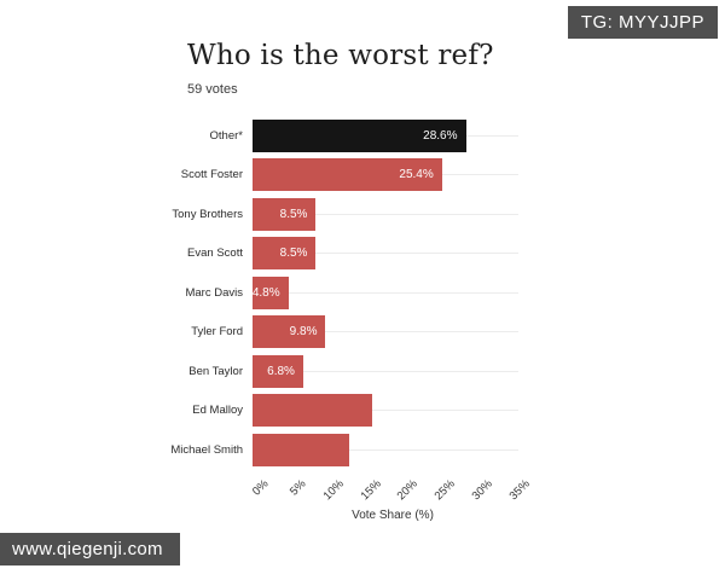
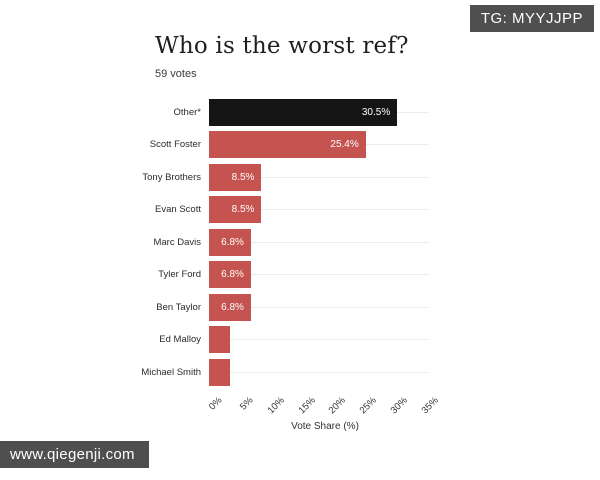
Other*: 28.6% -> 30.5%
Marc Davis: 4.8% -> 6.8%
Tyler Ford: 9.8% -> 6.8%
Ed Malloy: 16% -> 3%
Michael Smith: 13% -> 3%
